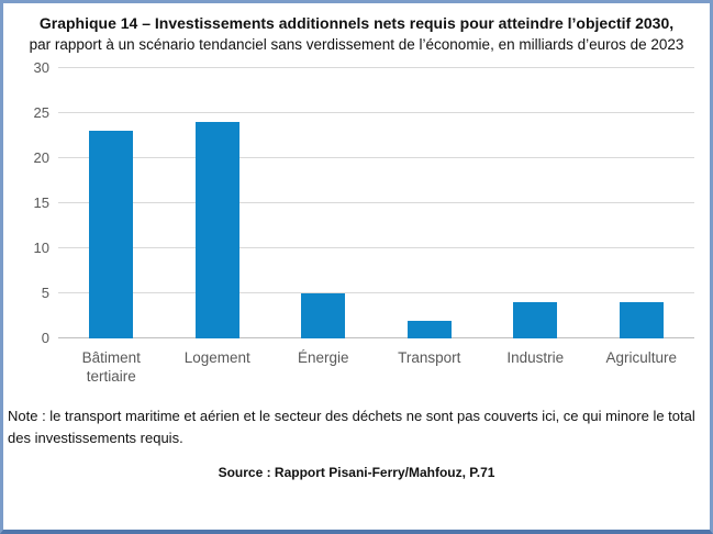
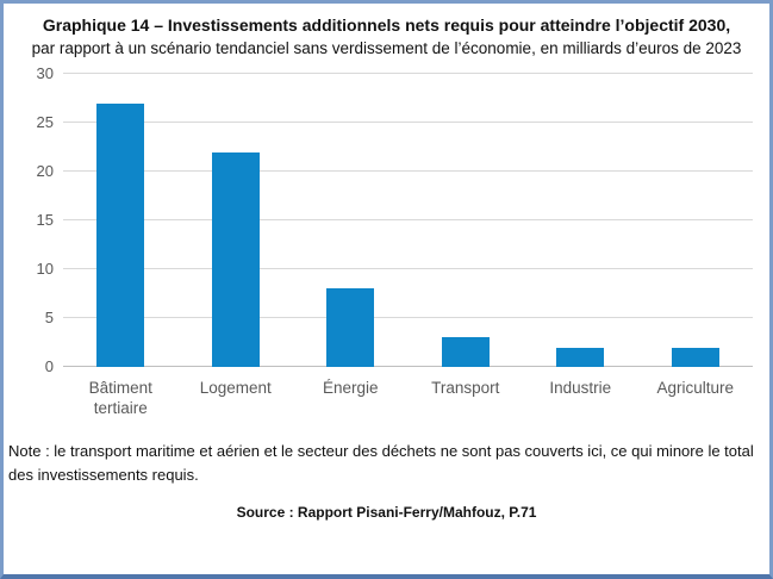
Bâtiment tertiaire: 23 -> 27
Logement: 24 -> 22
Énergie: 5 -> 8
Transport: 2 -> 3
Industrie: 4 -> 2
Agriculture: 4 -> 2
